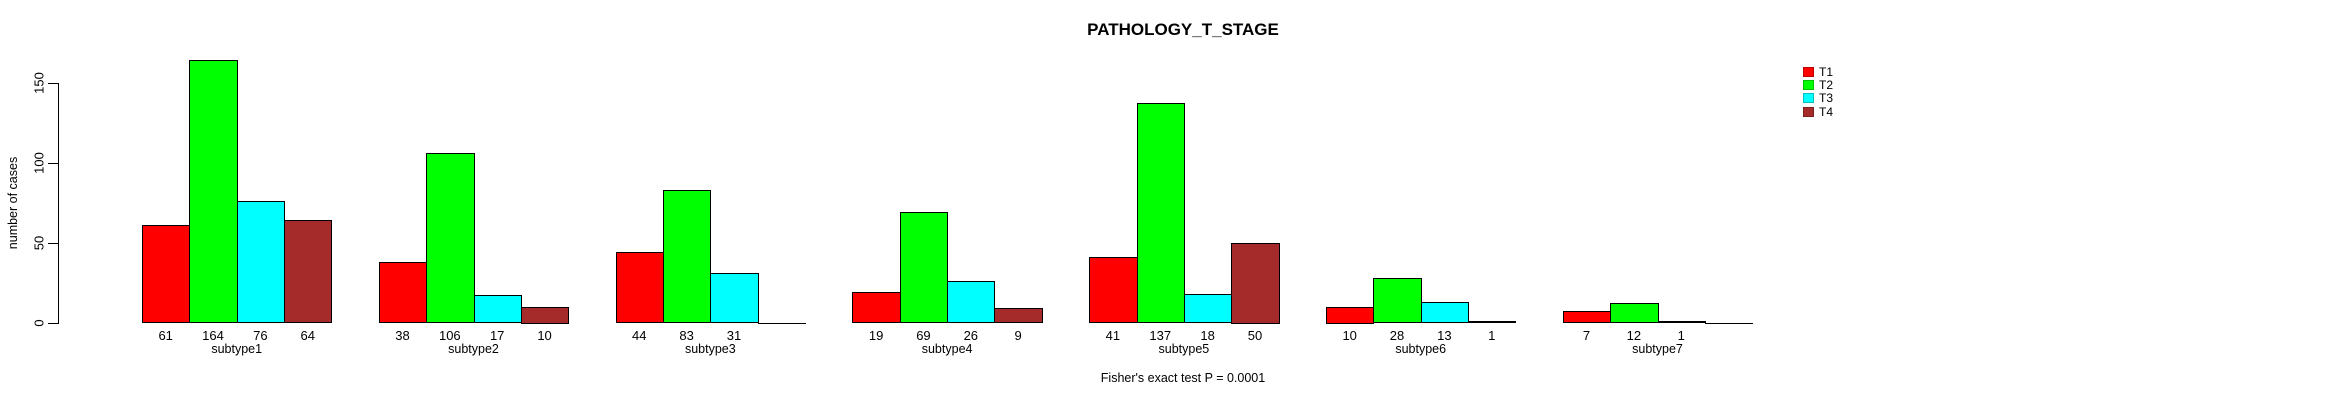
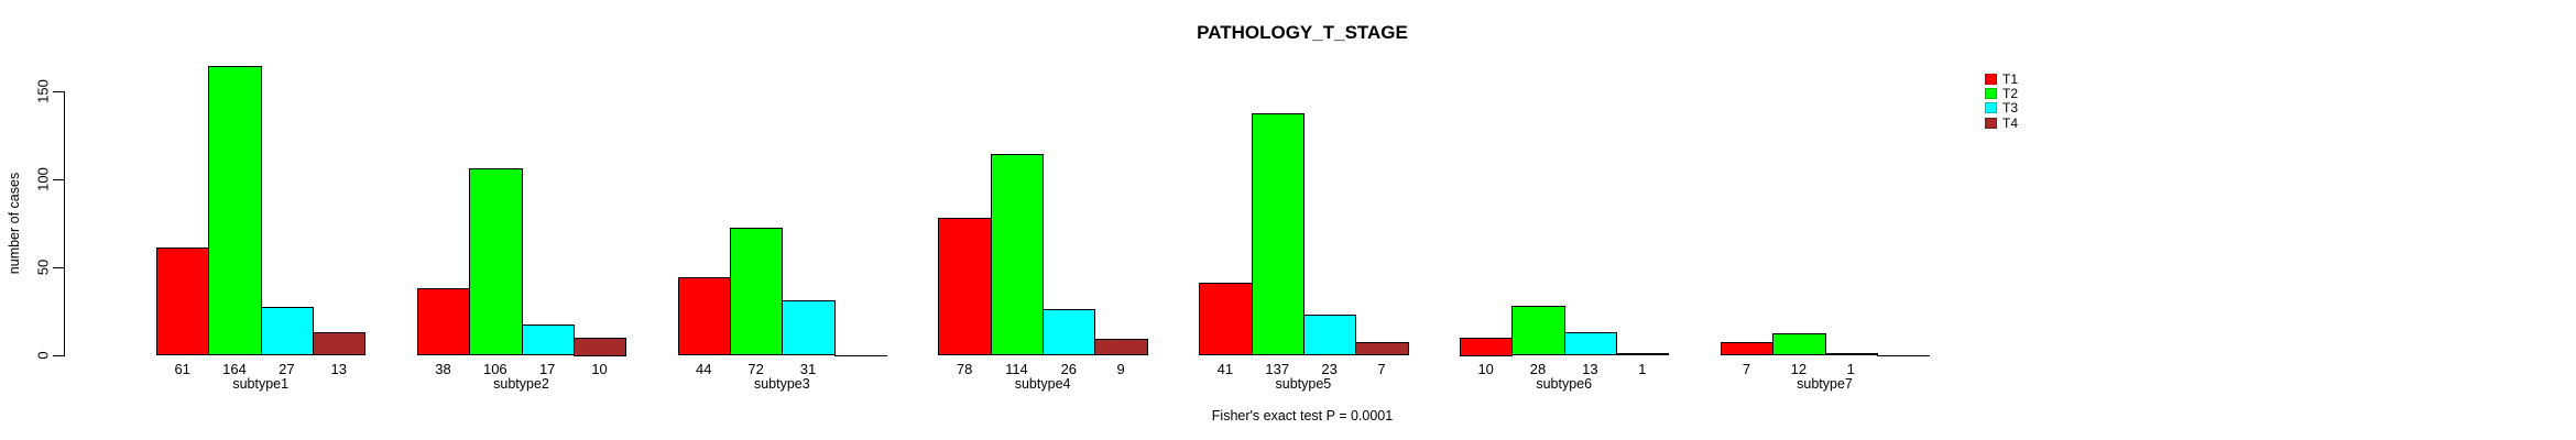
T3/subtype1: 76 -> 27
T4/subtype1: 64 -> 13
T2/subtype3: 83 -> 72
T1/subtype4: 19 -> 78
T2/subtype4: 69 -> 114
T3/subtype5: 18 -> 23
T4/subtype5: 50 -> 7
